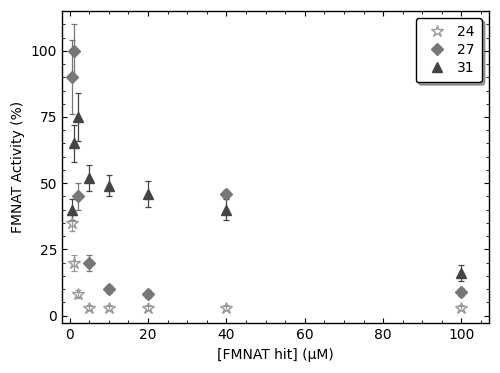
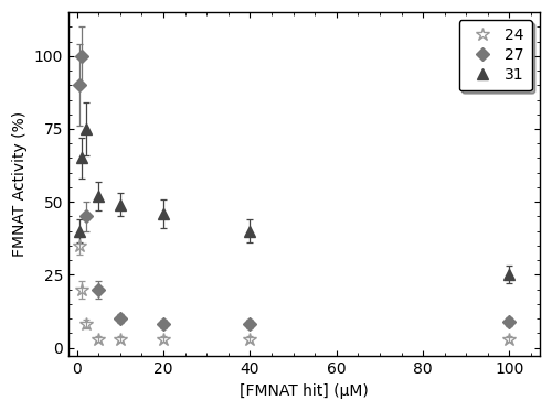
27/40: 46 -> 8
31/100: 16 -> 25
